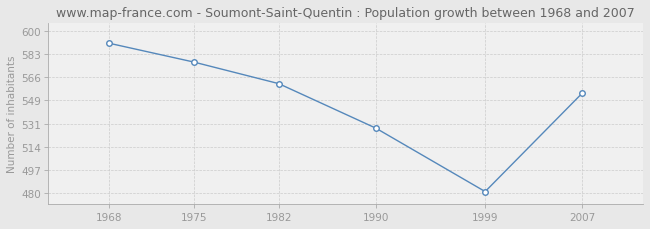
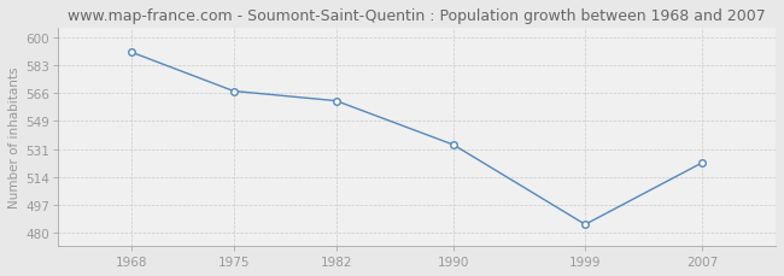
1975: 577 -> 567
1990: 528 -> 534
1999: 481 -> 485
2007: 554 -> 523
